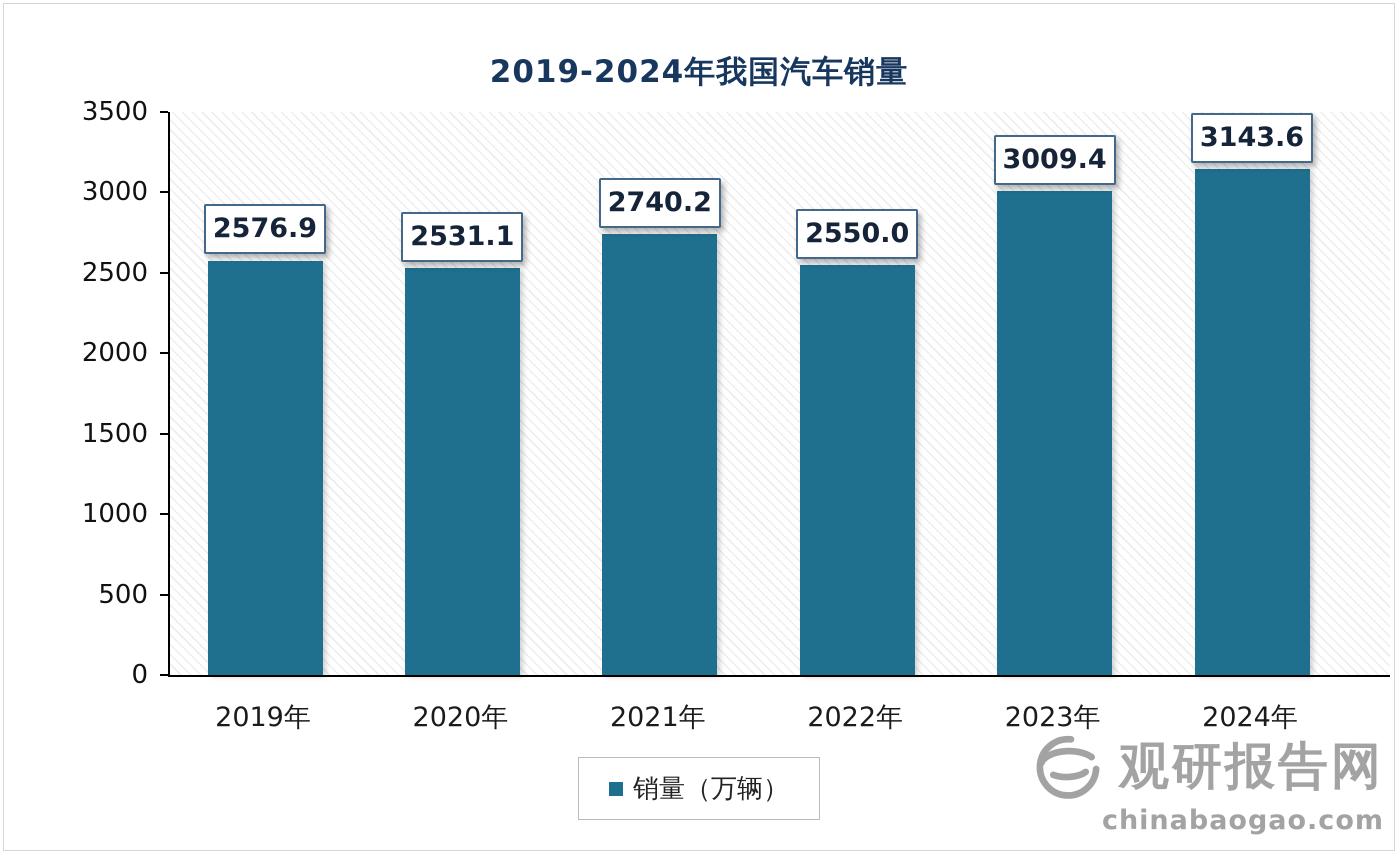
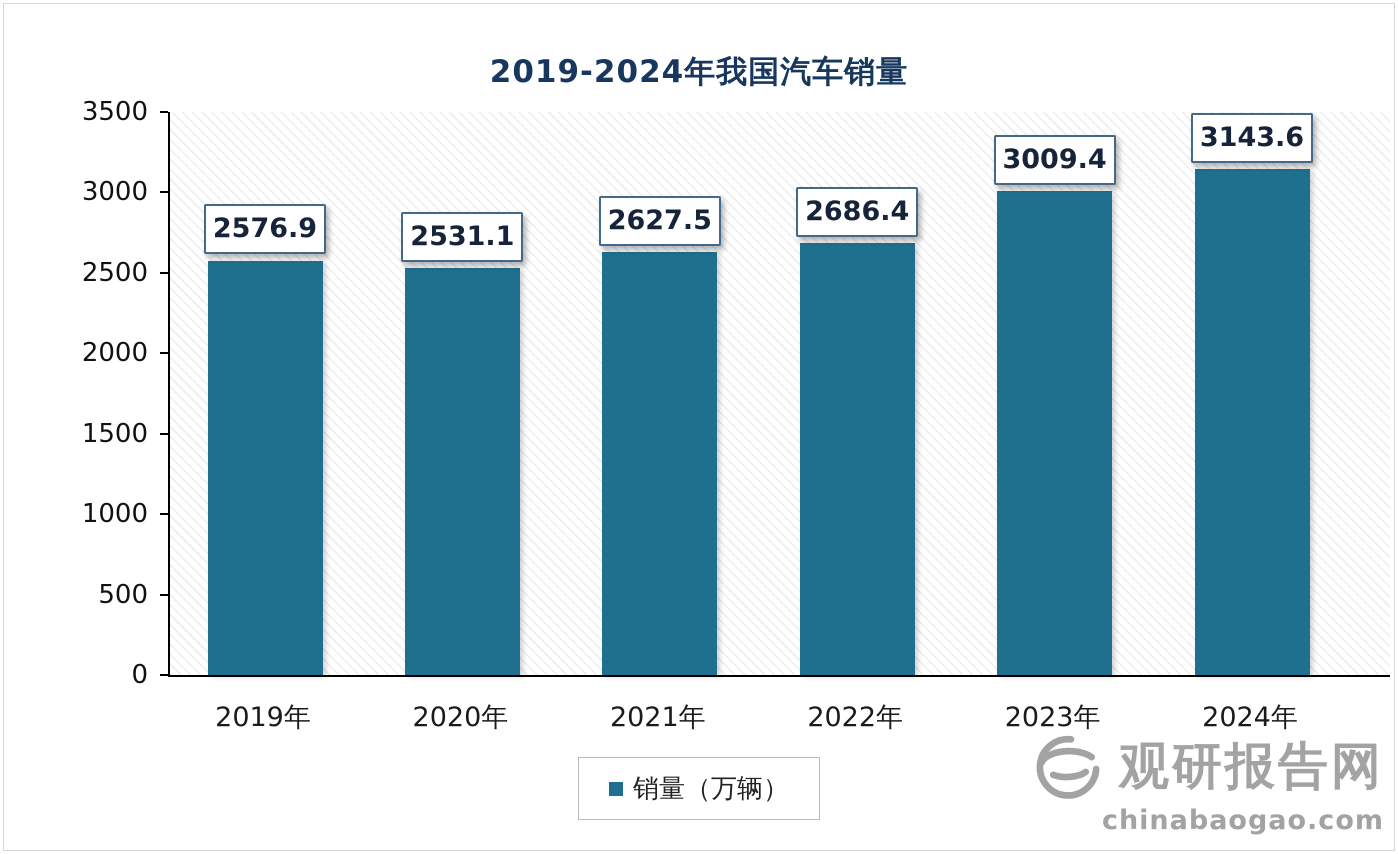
2021年: 2740.2 -> 2627.5
2022年: 2550.0 -> 2686.4
